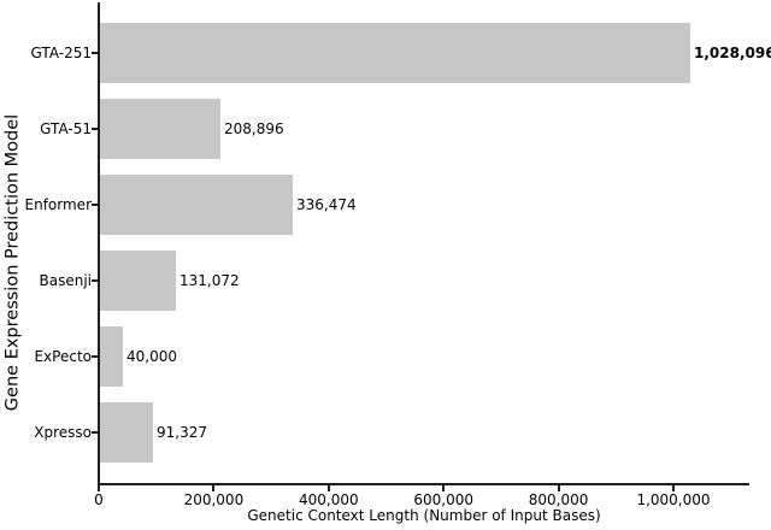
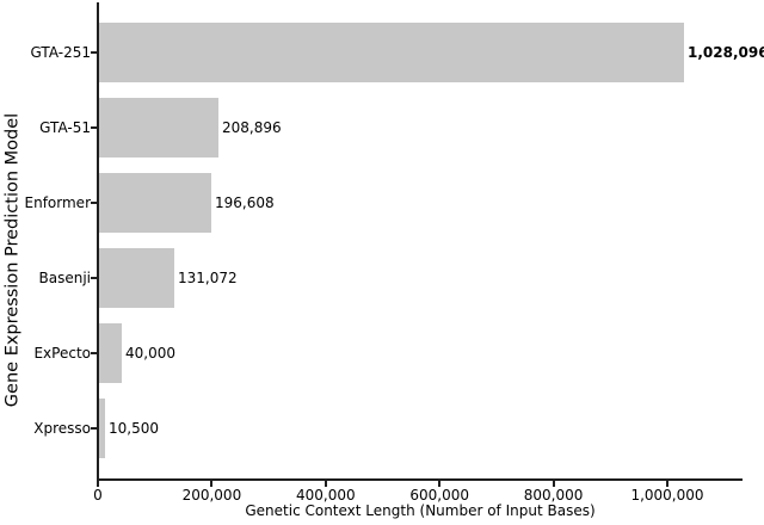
Enformer: 336,474 -> 196,608
Xpresso: 91,327 -> 10,500
